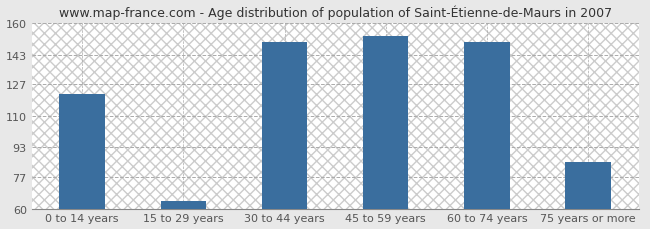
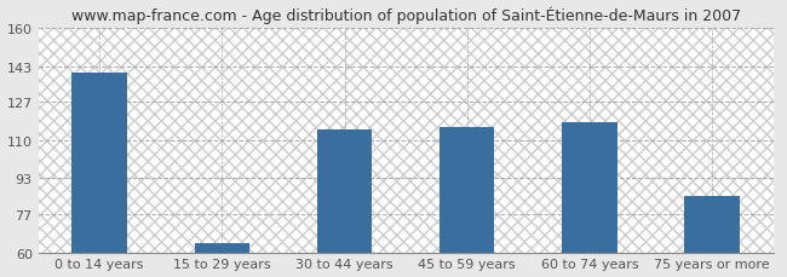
0 to 14 years: 122 -> 140
30 to 44 years: 150 -> 115
45 to 59 years: 153 -> 116
60 to 74 years: 150 -> 118
